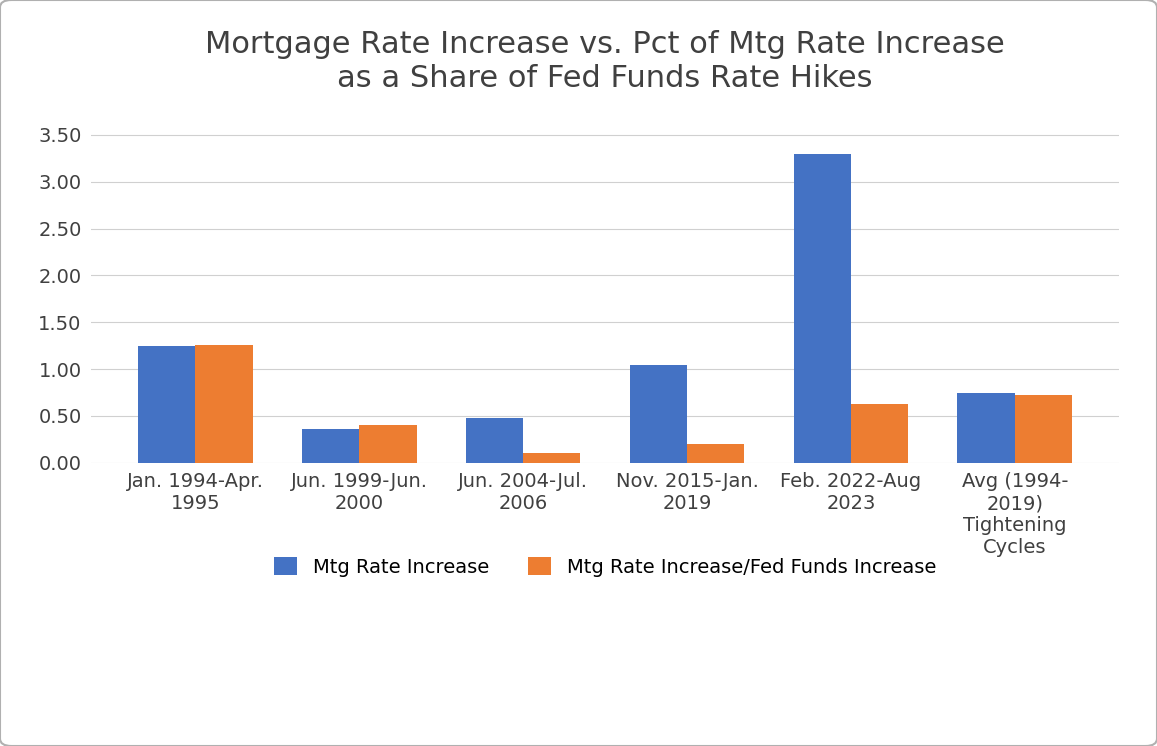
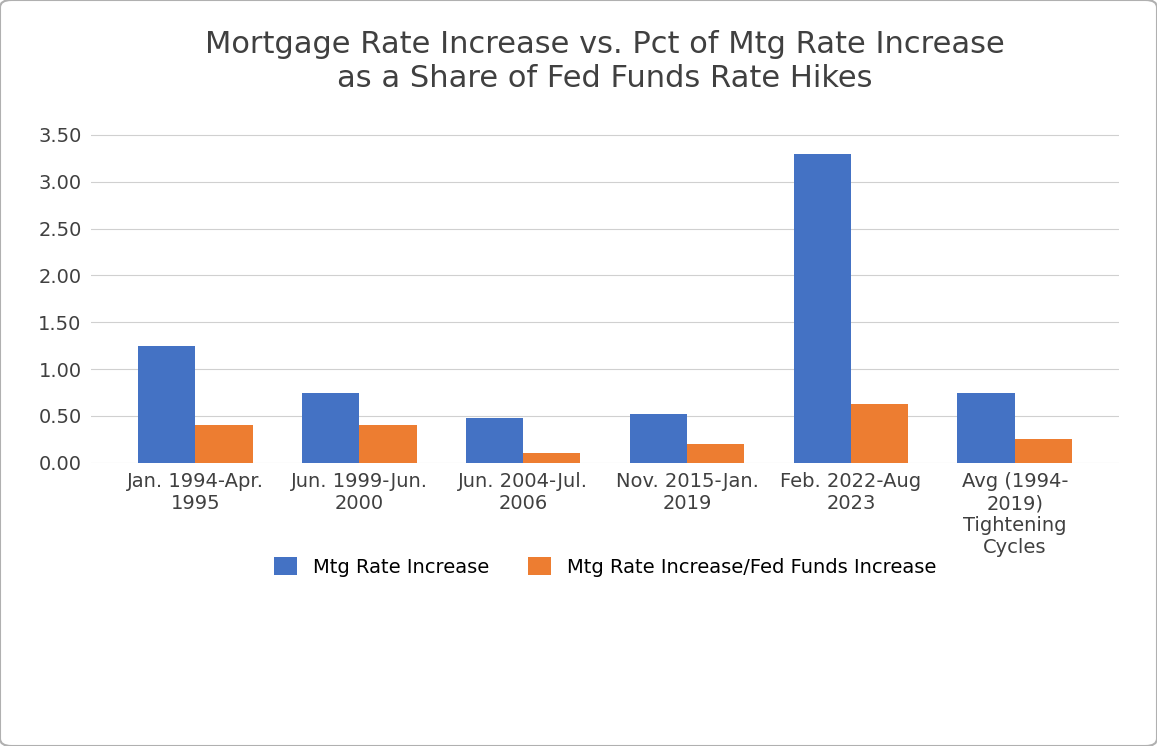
Mtg Rate Increase/Fed Funds Increase/Jan. 1994-Apr. 1995: 1.26 -> 0.40
Mtg Rate Increase/Jun. 1999-Jun. 2000: 0.36 -> 0.75
Mtg Rate Increase/Nov. 2015-Jan. 2019: 1.04 -> 0.52
Mtg Rate Increase/Fed Funds Increase/Avg (1994- 2019) Tightening Cycles: 0.72 -> 0.25
